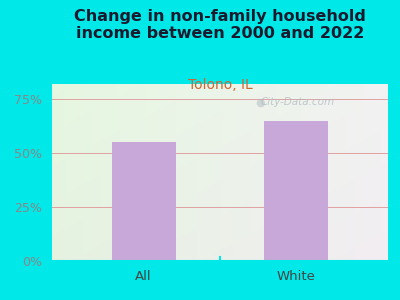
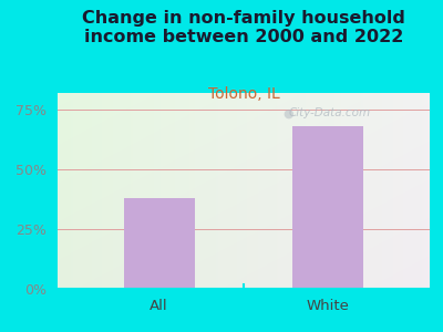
All: 55% -> 38%
White: 65% -> 68%
